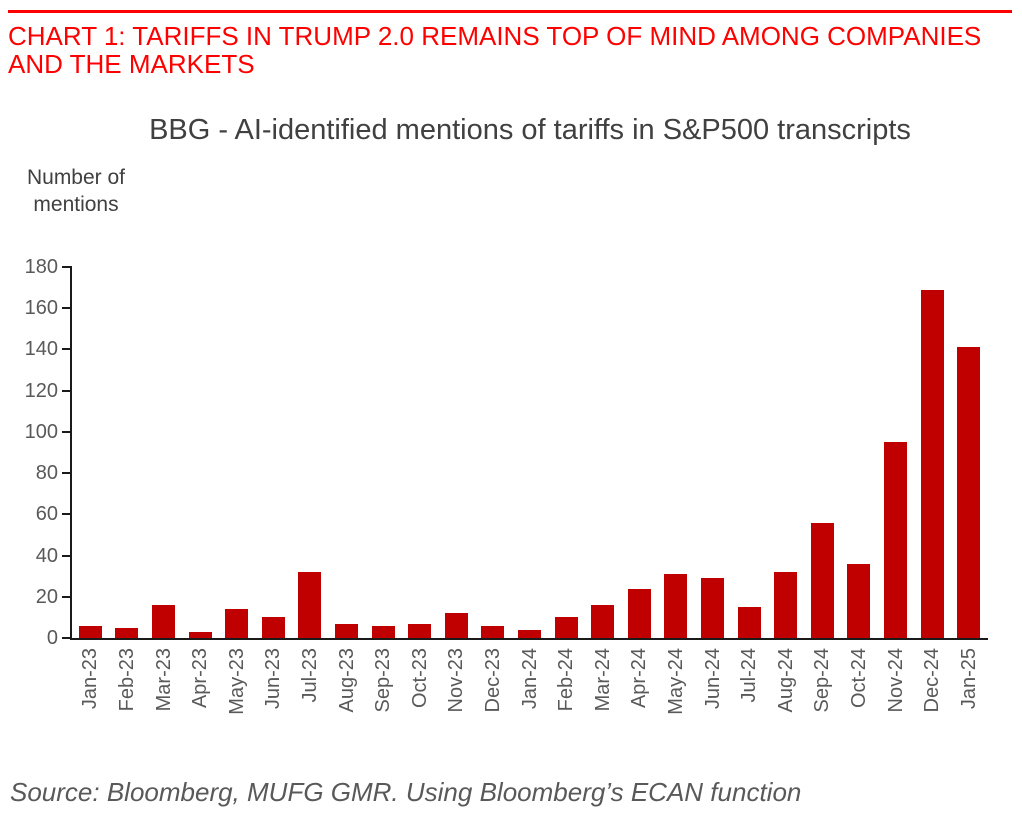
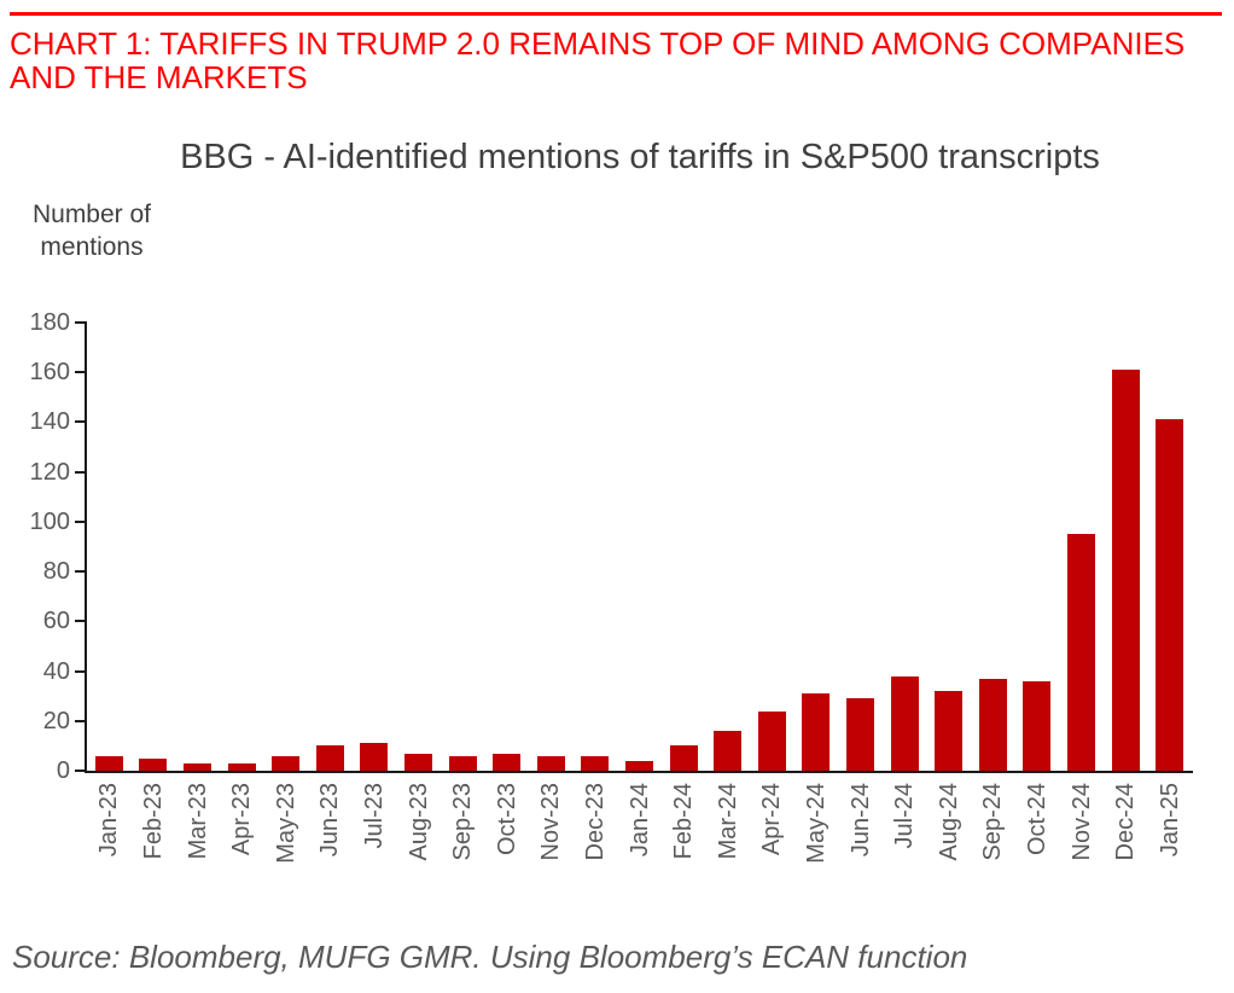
Mar-23: 16 -> 3
May-23: 14 -> 6
Jul-23: 32 -> 11
Nov-23: 12 -> 6
Jul-24: 15 -> 38
Sep-24: 56 -> 37
Dec-24: 169 -> 161
